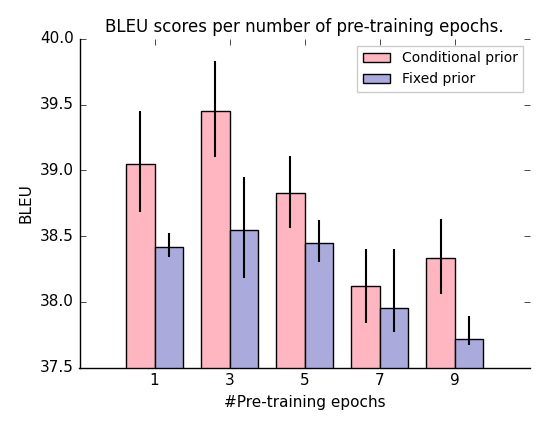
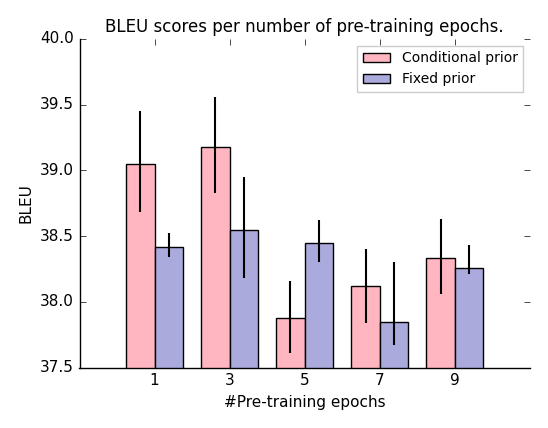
Conditional prior/3: 39.45 -> 39.18
Conditional prior/5: 38.83 -> 37.88
Fixed prior/7: 37.95 -> 37.85
Fixed prior/9: 37.72 -> 38.26
